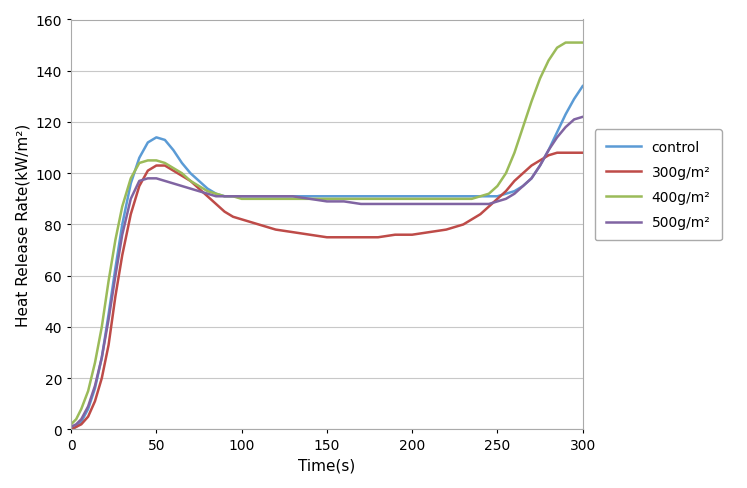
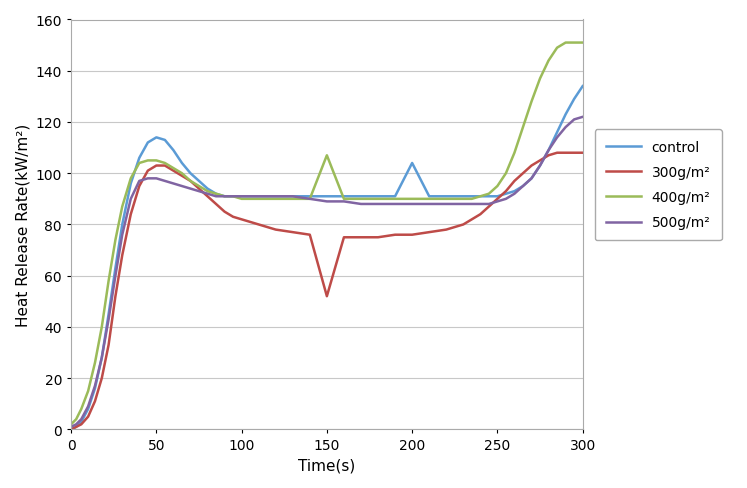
300g/m²/150: 75 -> 52
400g/m²/150: 90 -> 107
control/200: 91 -> 104
